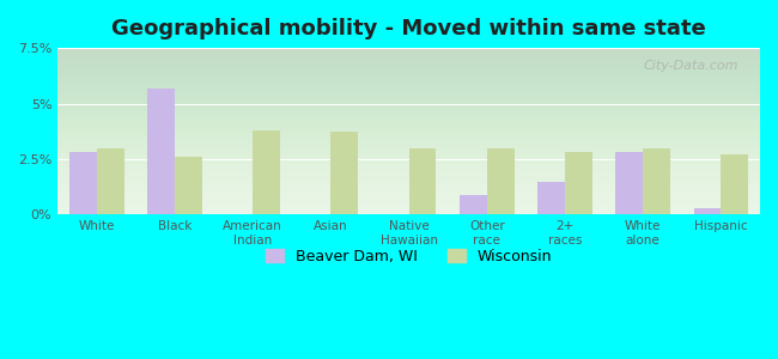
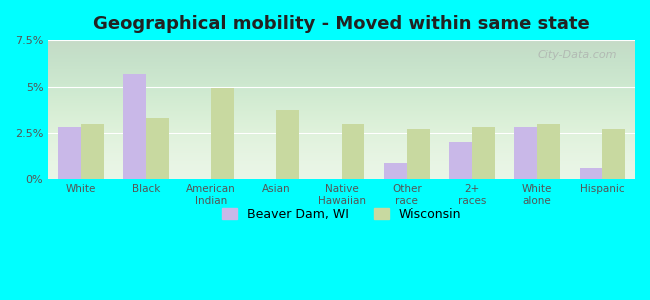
Wisconsin/Black: 2.6% -> 3.3%
Wisconsin/American Indian: 3.8% -> 4.9%
Wisconsin/Other race: 3.0% -> 2.7%
Beaver Dam, WI/2+ races: 1.5% -> 2.0%
Beaver Dam, WI/Hispanic: 0.3% -> 0.6%
